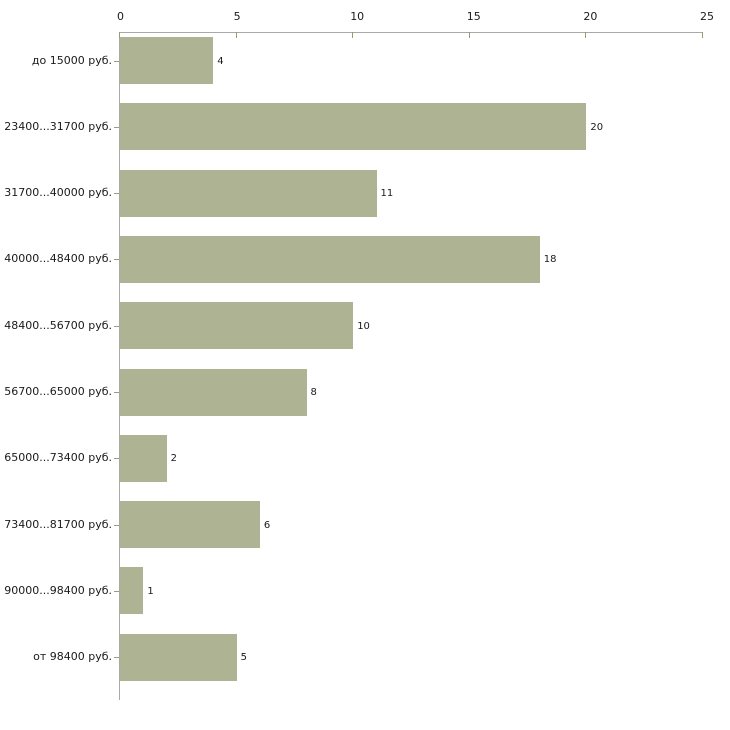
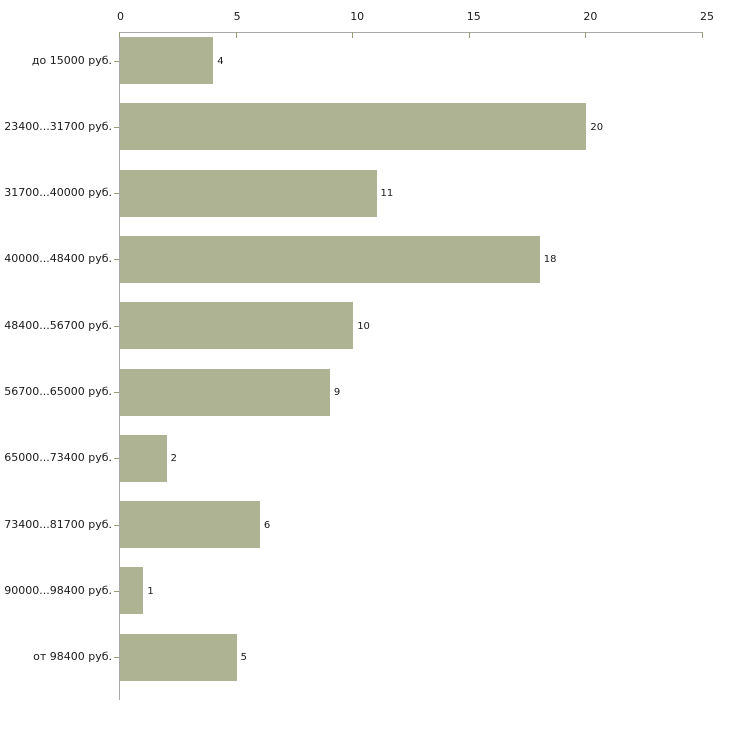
56700...65000 руб.: 8 -> 9
